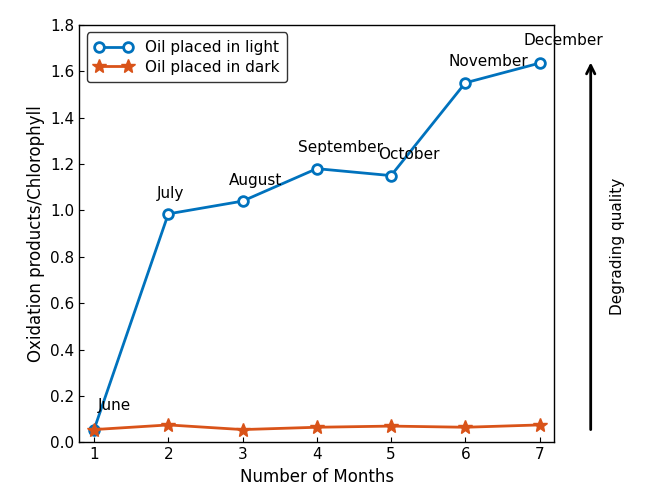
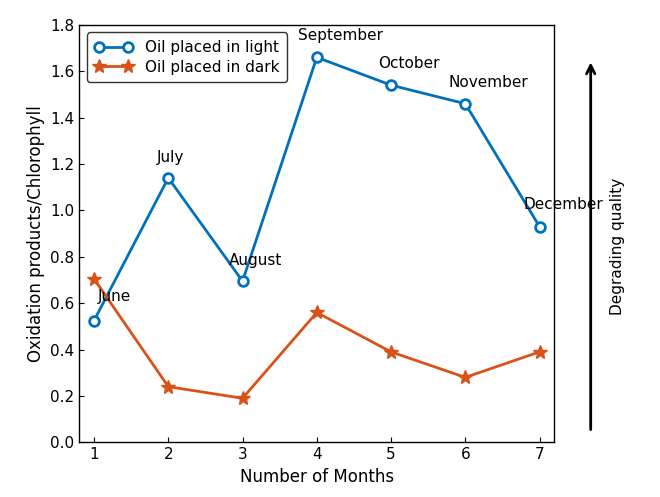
Oil placed in light/1: 0.055 -> 0.525
Oil placed in dark/1: 0.055 -> 0.705
Oil placed in light/2: 0.985 -> 1.140
Oil placed in dark/2: 0.075 -> 0.240
Oil placed in light/3: 1.040 -> 0.695
Oil placed in dark/3: 0.055 -> 0.190
Oil placed in light/4: 1.180 -> 1.660
Oil placed in dark/4: 0.065 -> 0.560
Oil placed in light/5: 1.150 -> 1.540
Oil placed in dark/5: 0.070 -> 0.390
Oil placed in light/6: 1.550 -> 1.460
Oil placed in dark/6: 0.065 -> 0.280
Oil placed in light/7: 1.635 -> 0.930
Oil placed in dark/7: 0.075 -> 0.390
